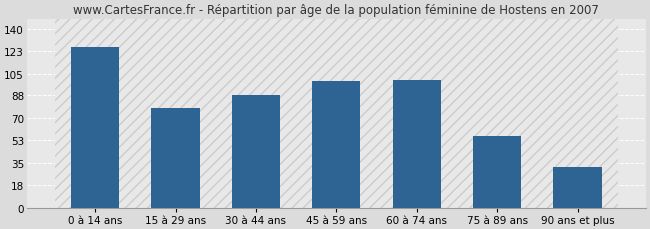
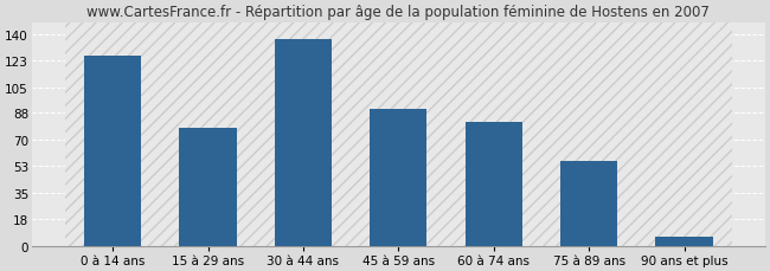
30 à 44 ans: 88 -> 137
45 à 59 ans: 99 -> 91
60 à 74 ans: 100 -> 82
90 ans et plus: 32 -> 6
